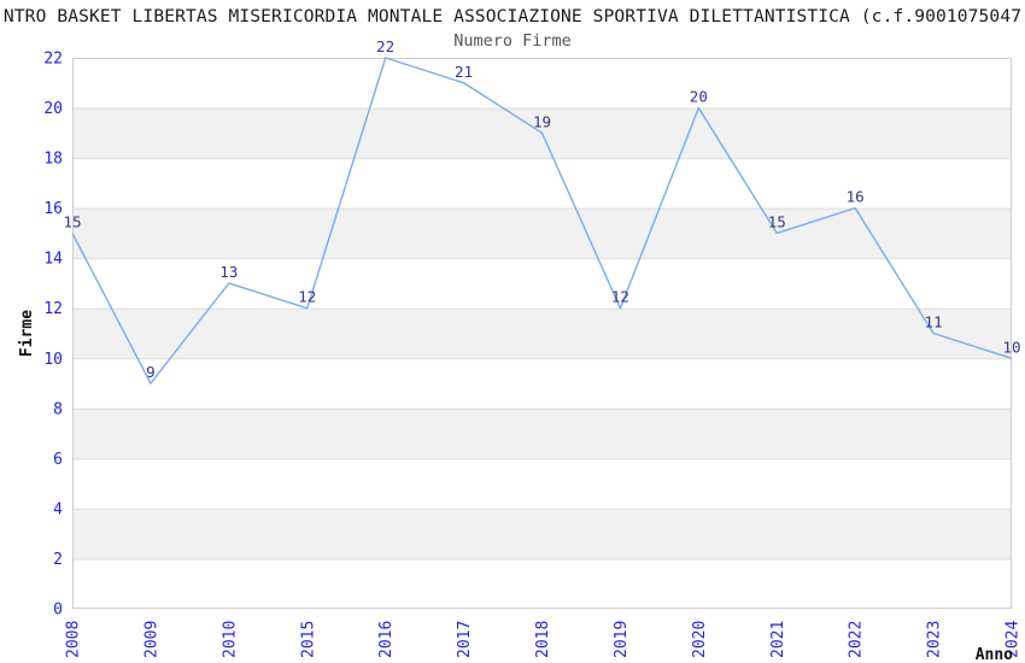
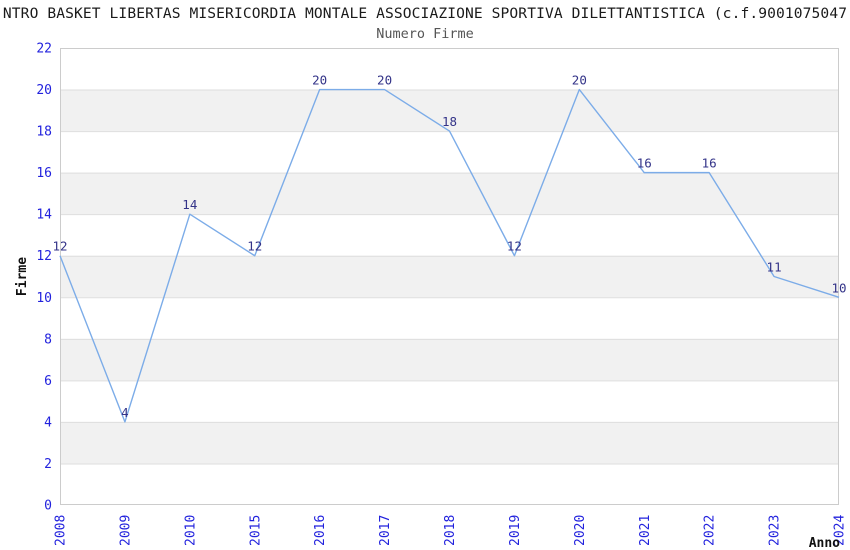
2008: 15 -> 12
2009: 9 -> 4
2010: 13 -> 14
2016: 22 -> 20
2017: 21 -> 20
2018: 19 -> 18
2021: 15 -> 16
